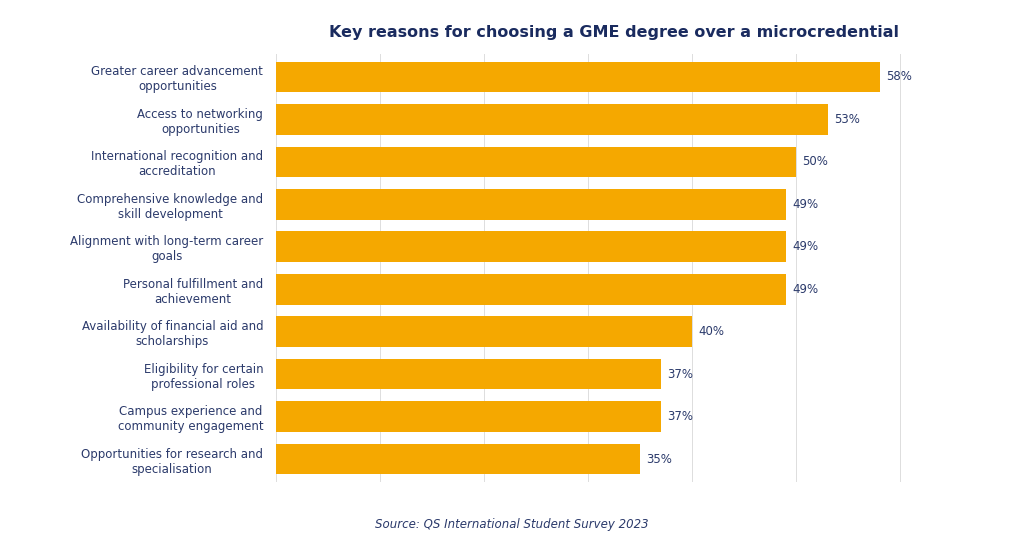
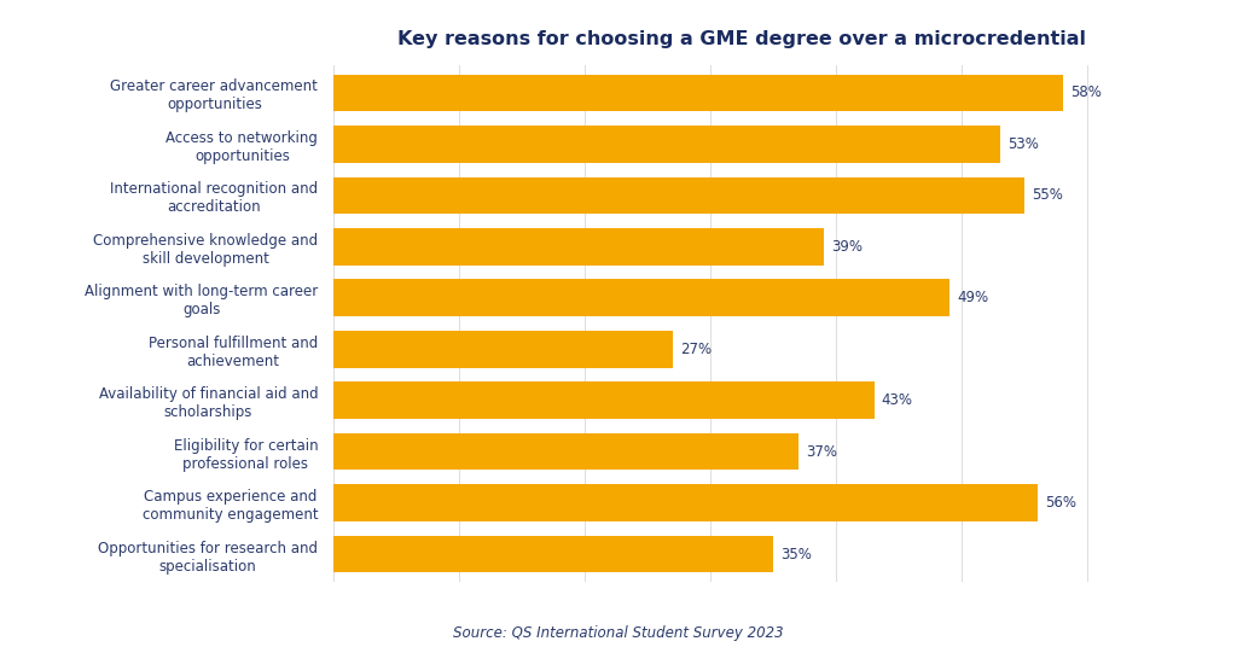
International recognition and accreditation: 50% -> 55%
Comprehensive knowledge and skill development: 49% -> 39%
Personal fulfillment and achievement: 49% -> 27%
Availability of financial aid and scholarships: 40% -> 43%
Campus experience and community engagement: 37% -> 56%
